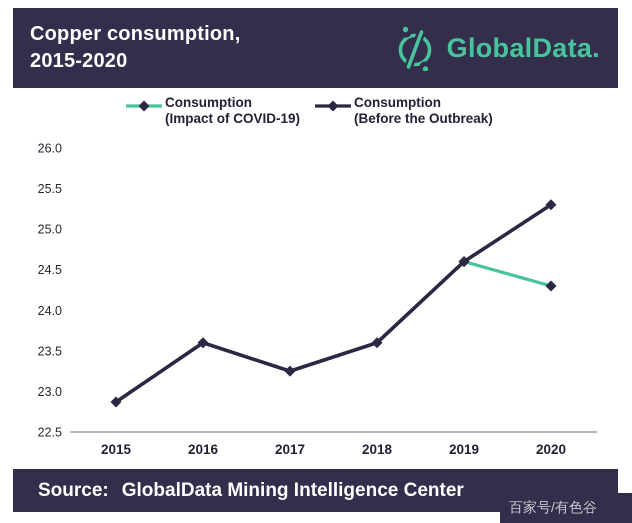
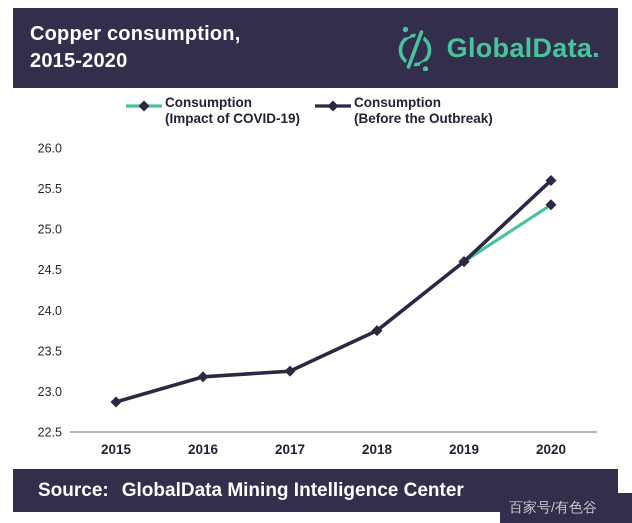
Consumption (Before the Outbreak)/2016: 23.6 -> 23.2
Consumption (Before the Outbreak)/2018: 23.6 -> 23.8
Consumption (Impact of COVID-19)/2020: 24.3 -> 25.3
Consumption (Before the Outbreak)/2020: 25.3 -> 25.6
